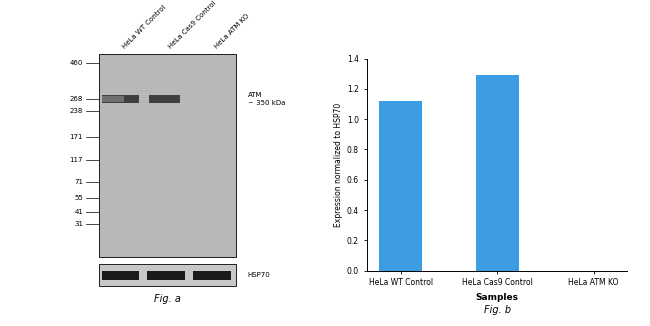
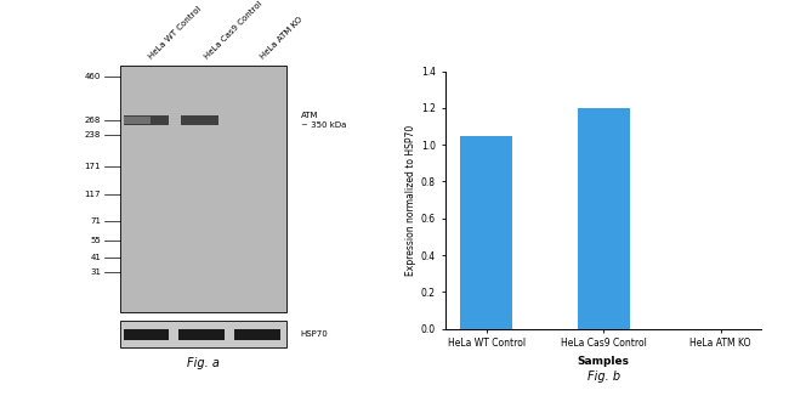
HeLa WT Control: 1.12 -> 1.05
HeLa Cas9 Control: 1.29 -> 1.20
